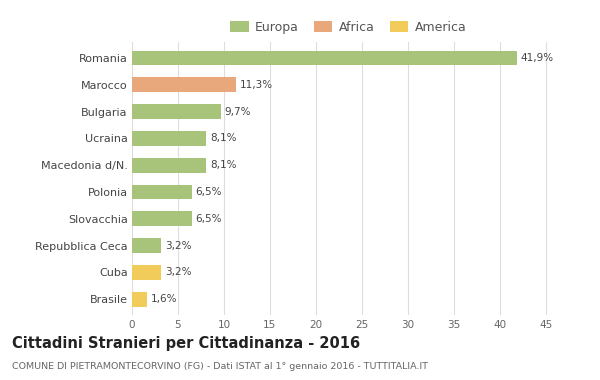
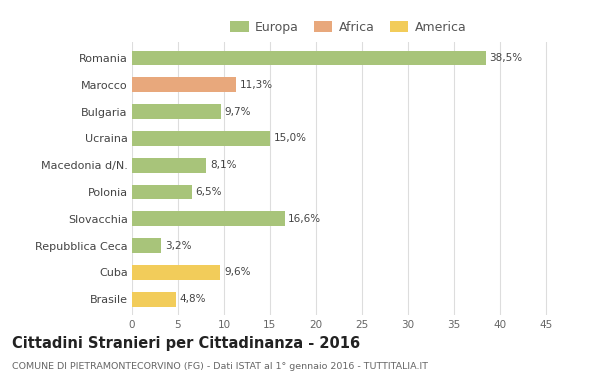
Romania: 41,9% -> 38,5%
Ucraina: 8,1% -> 15,0%
Slovacchia: 6,5% -> 16,6%
Cuba: 3,2% -> 9,6%
Brasile: 1,6% -> 4,8%
